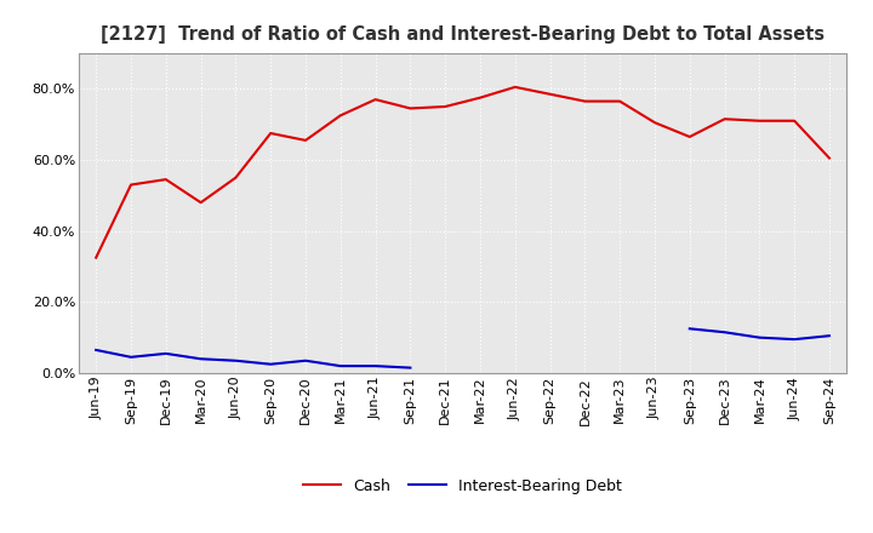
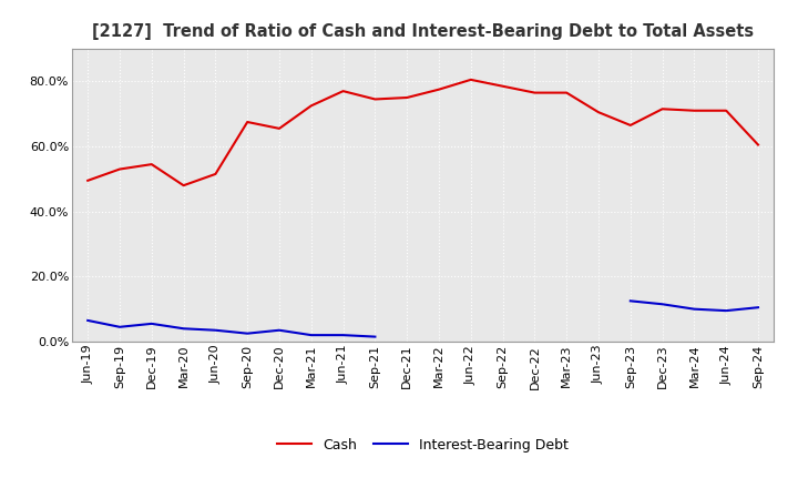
Cash/Jun-19: 32.5% -> 49.5%
Cash/Jun-20: 55.0% -> 51.5%
